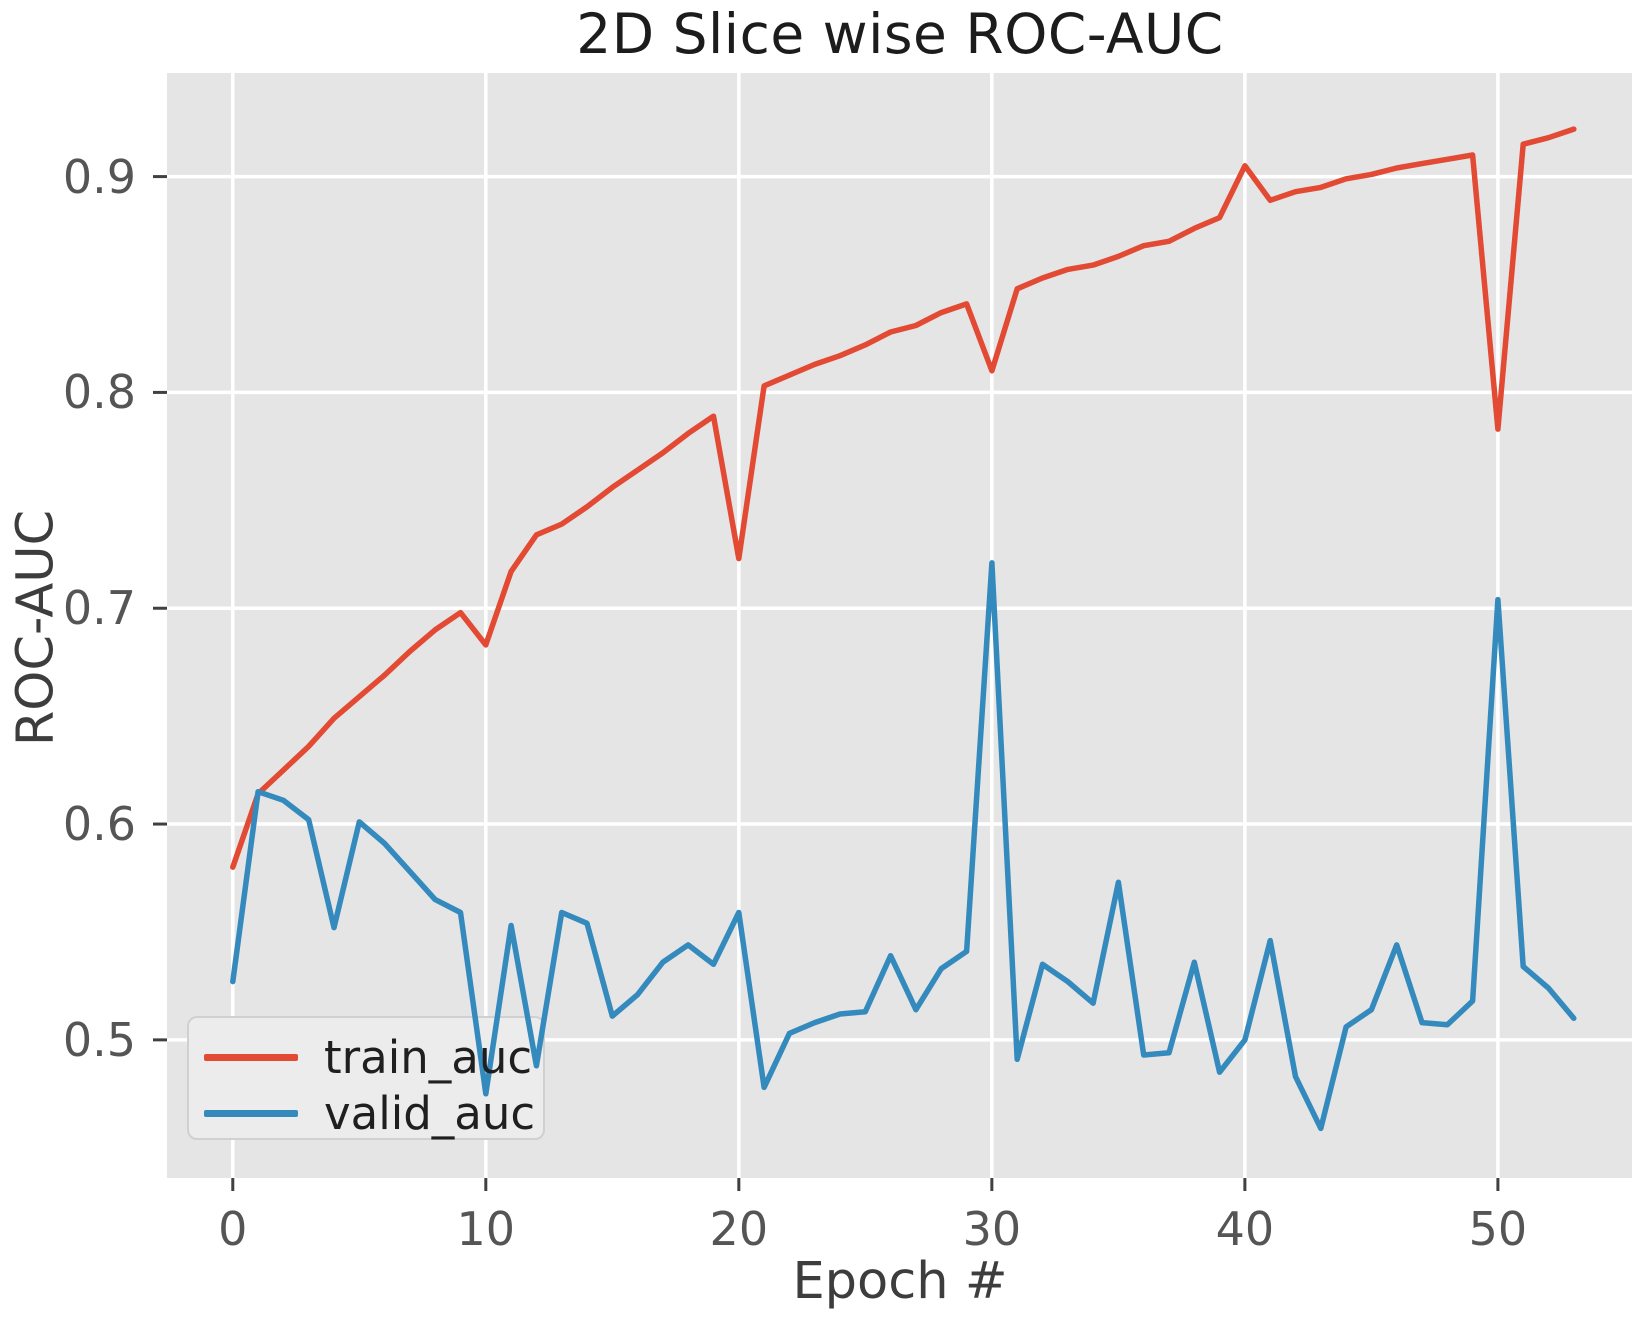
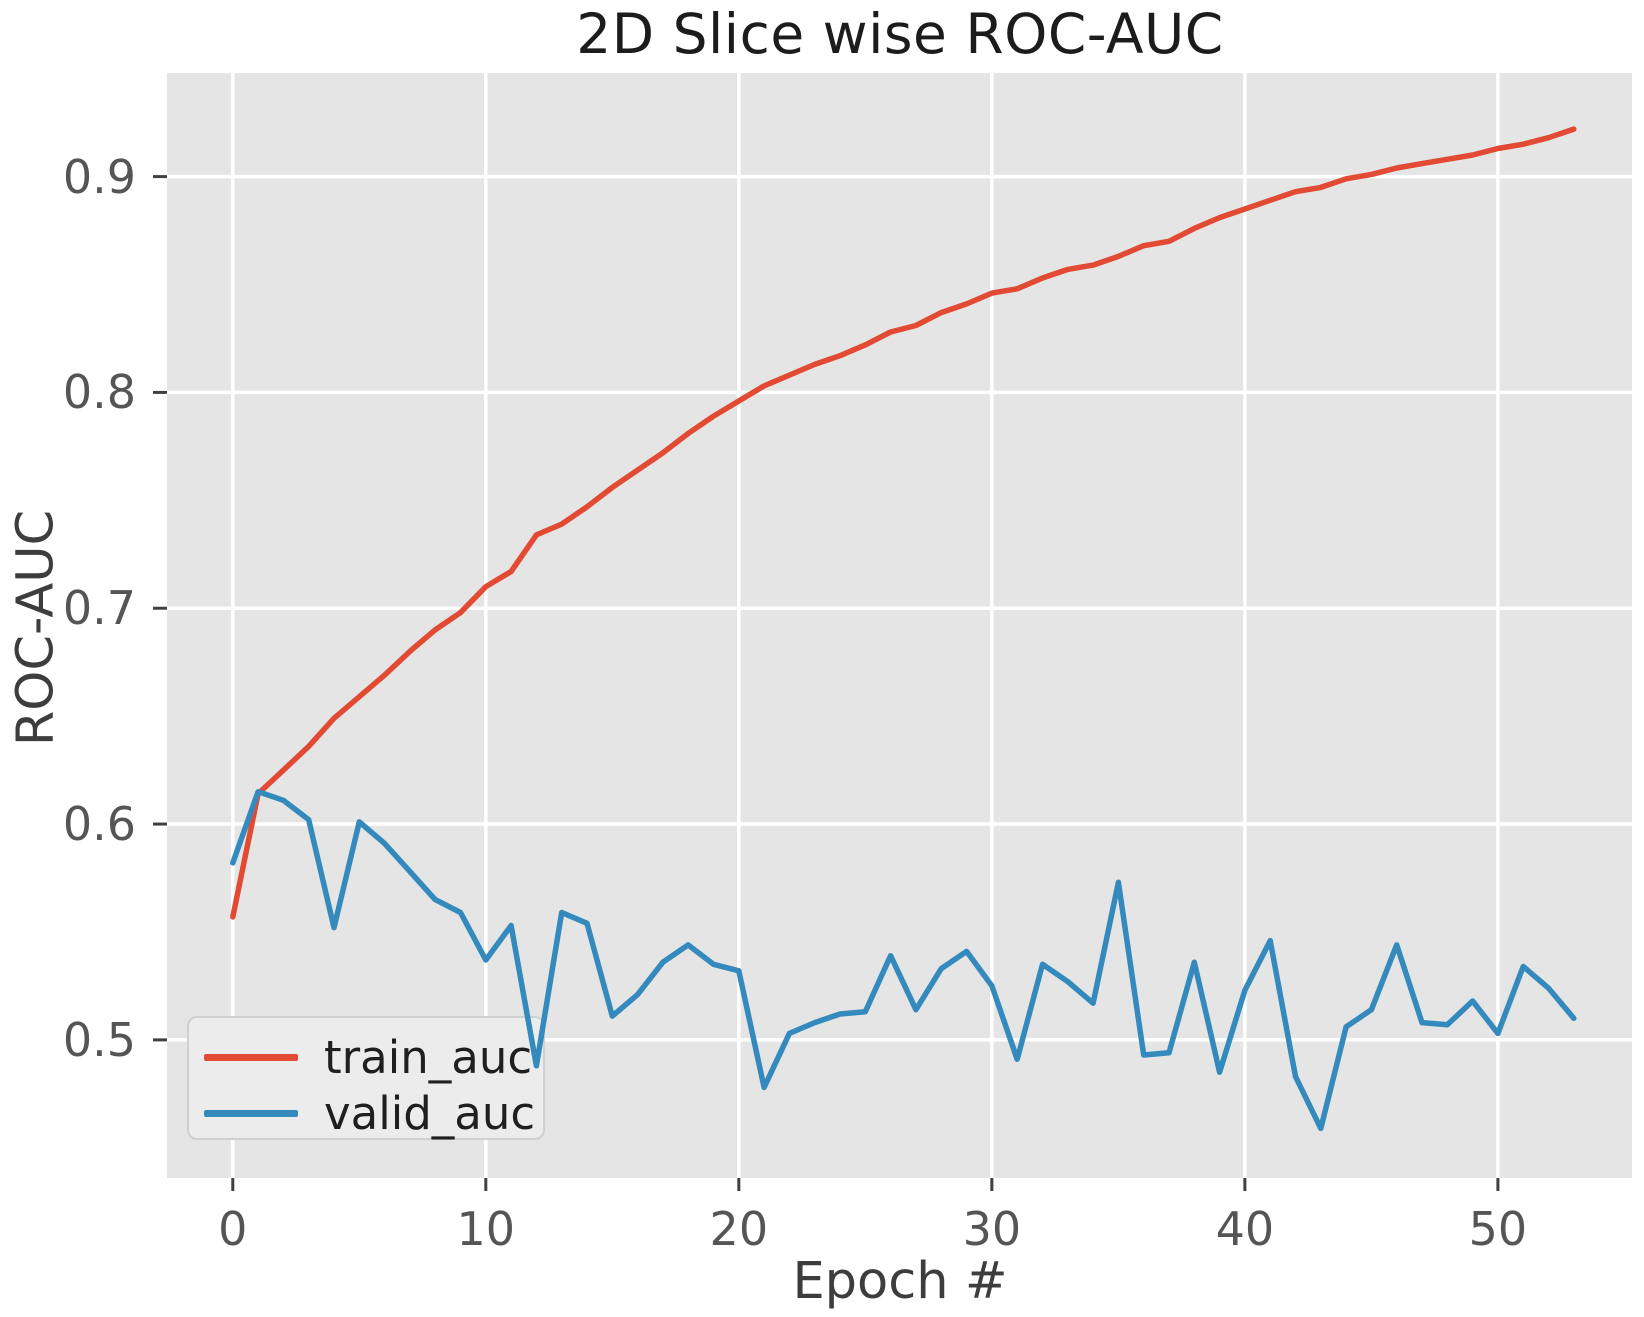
train_auc/0: 0.580 -> 0.557
valid_auc/0: 0.527 -> 0.582
train_auc/10: 0.683 -> 0.710
valid_auc/10: 0.475 -> 0.537
train_auc/20: 0.723 -> 0.796
valid_auc/20: 0.559 -> 0.532
train_auc/30: 0.810 -> 0.846
valid_auc/30: 0.721 -> 0.525
train_auc/40: 0.905 -> 0.885
valid_auc/40: 0.500 -> 0.523
train_auc/50: 0.783 -> 0.913
valid_auc/50: 0.704 -> 0.503
